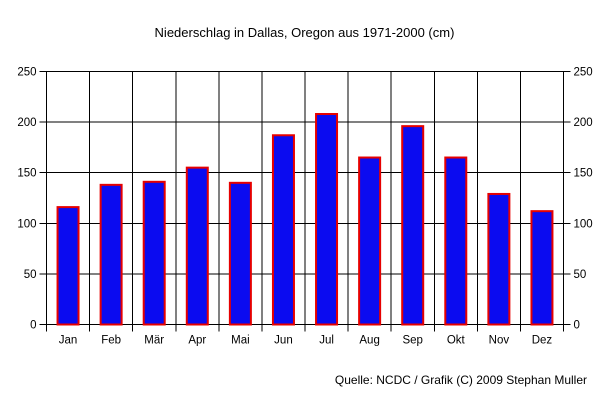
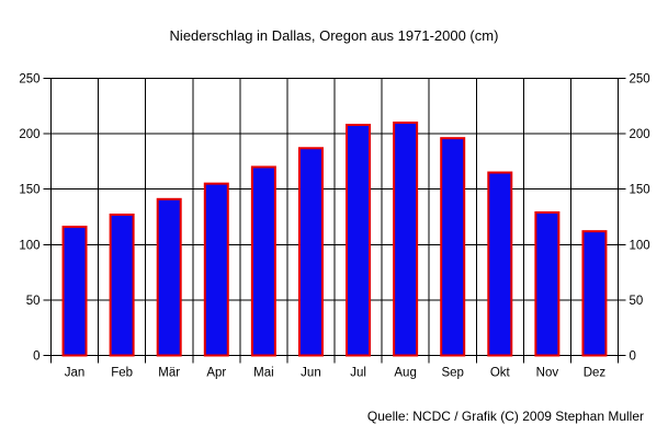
Feb: 138 -> 127
Mai: 140 -> 170
Aug: 165 -> 210
